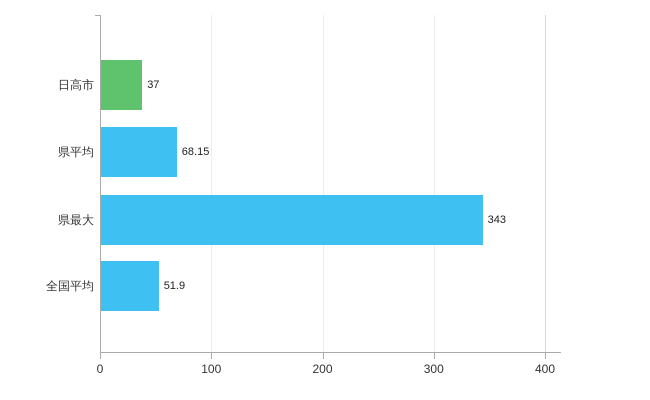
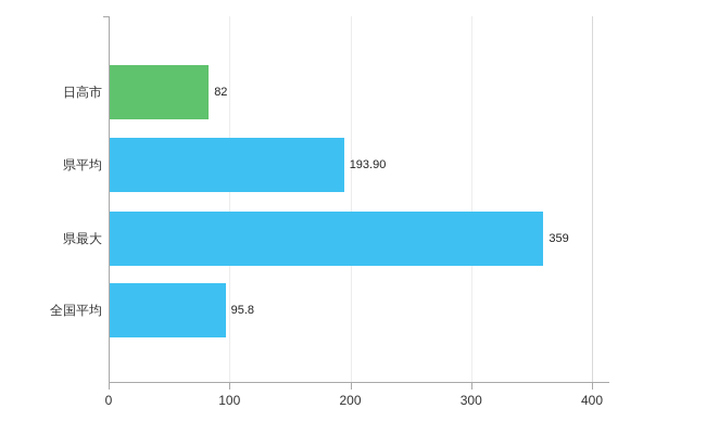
日高市: 37 -> 82
県平均: 68.15 -> 193.90
県最大: 343 -> 359
全国平均: 51.9 -> 95.8
